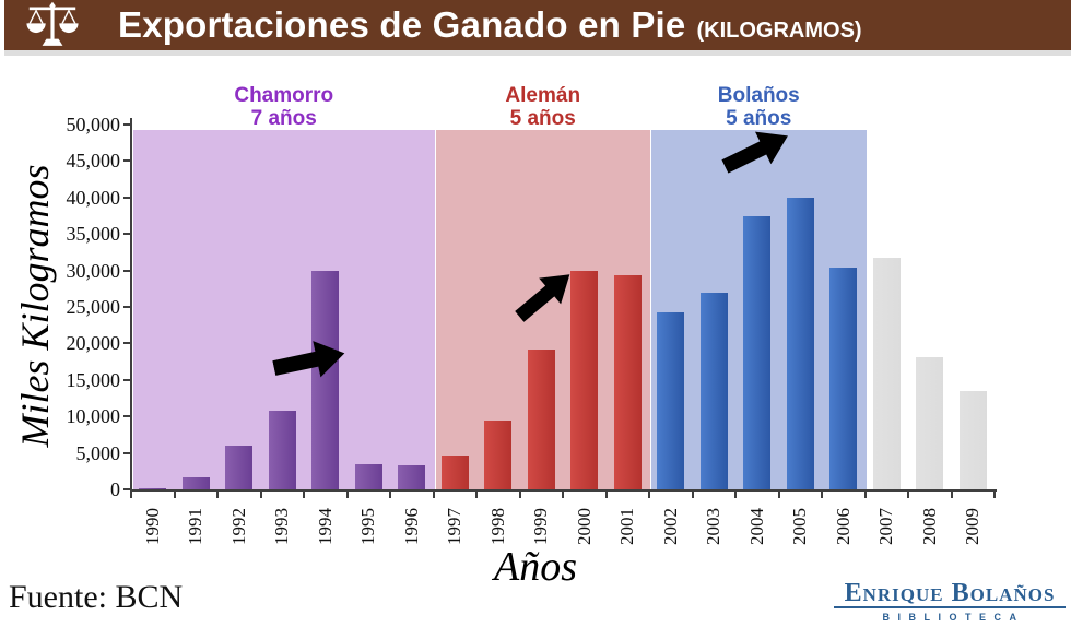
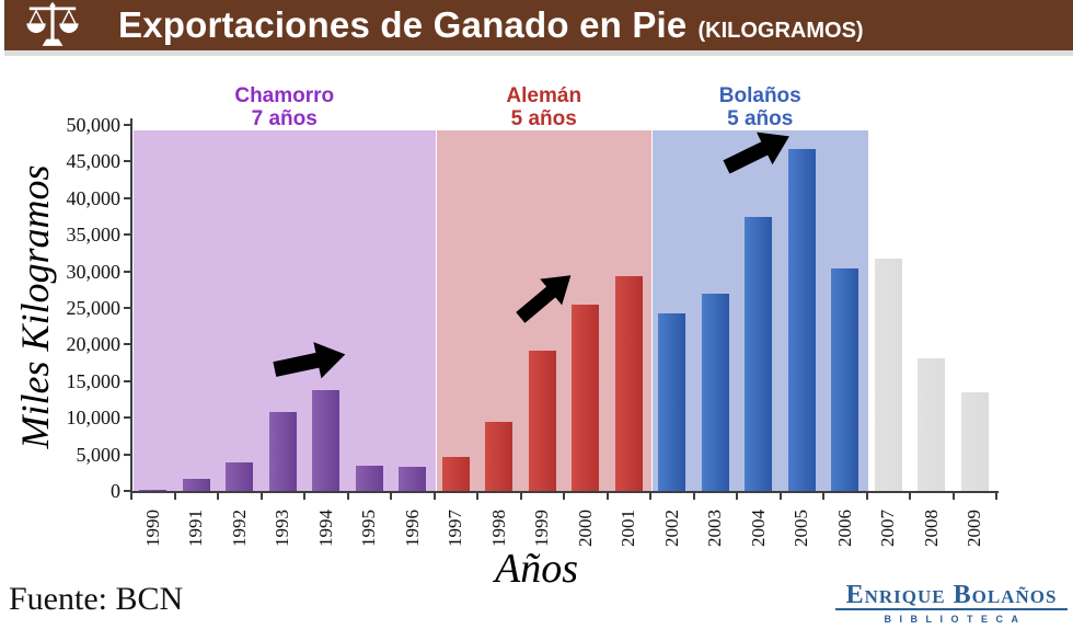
1992: 6000 -> 4000
1994: 30000 -> 14000
2000: 30000 -> 25000
2005: 40000 -> 47000
